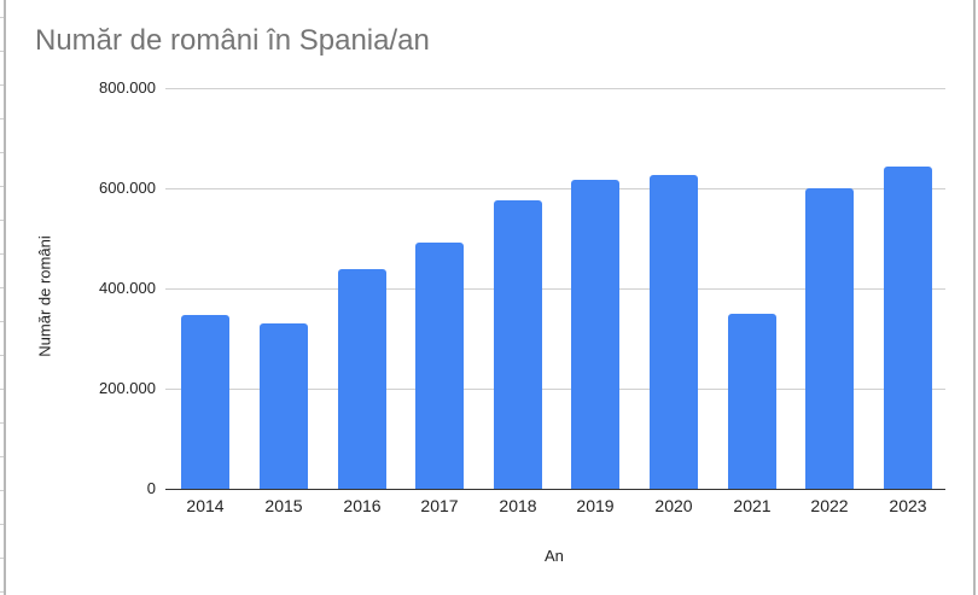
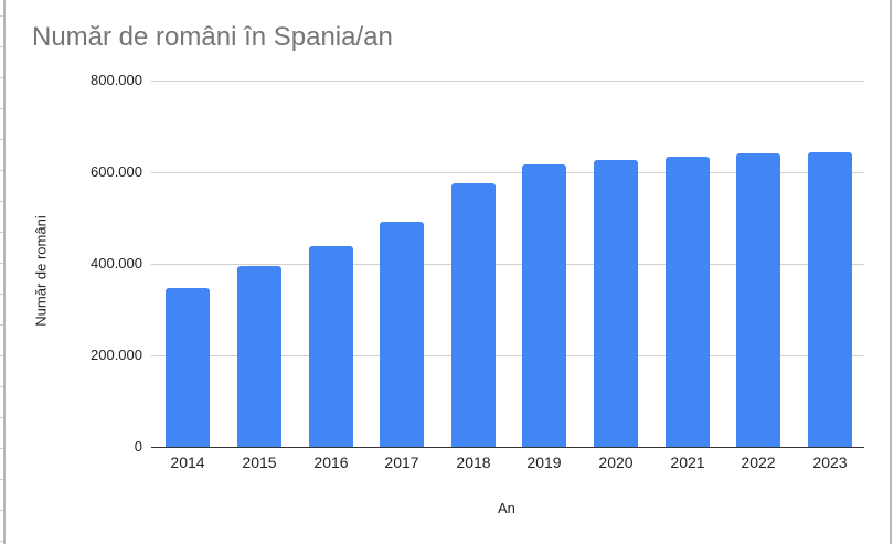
2015: 330000 -> 390000
2021: 350000 -> 630000
2022: 600000 -> 640000
